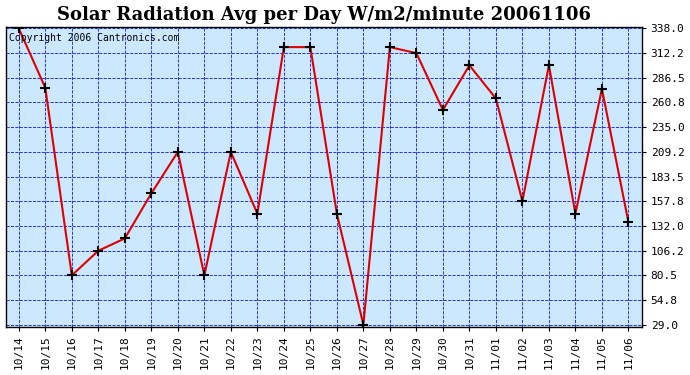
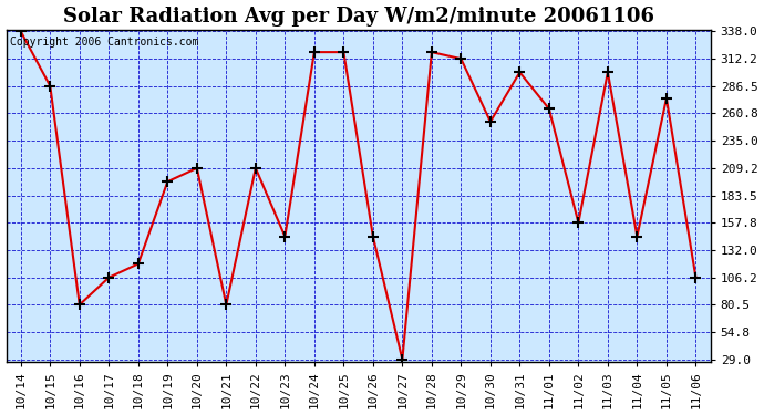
10/15: 276 -> 286
10/19: 166 -> 196
11/06: 136 -> 106
